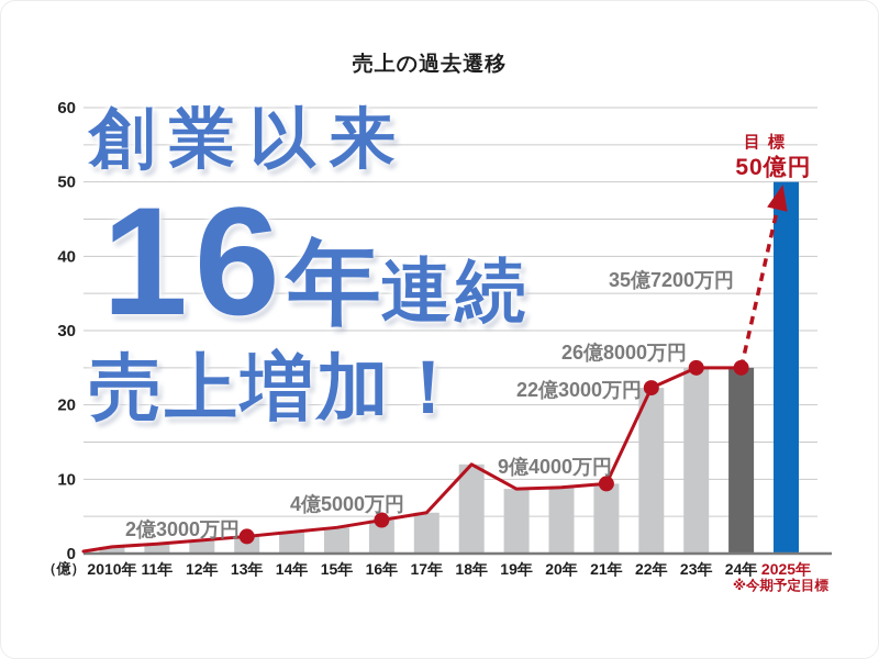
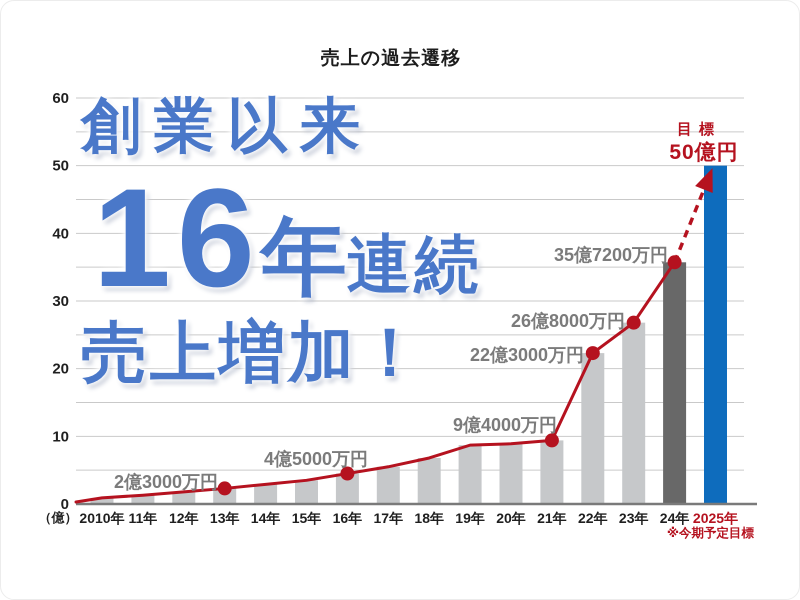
18年: 12 -> 7
23年: 25 -> 27
24年: 25 -> 36
